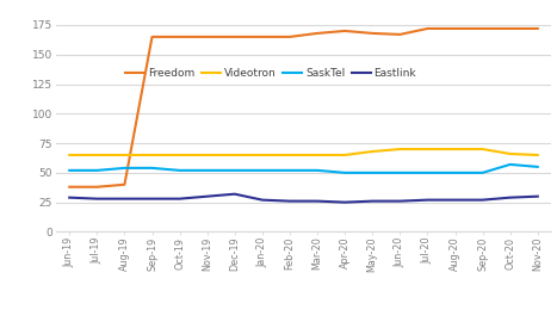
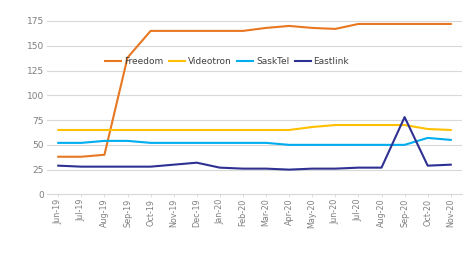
Freedom/Sep-19: 165 -> 138
Eastlink/Sep-20: 27 -> 78
